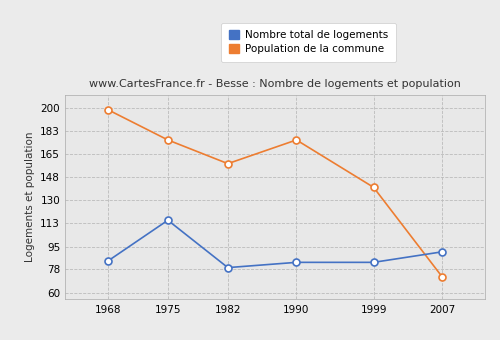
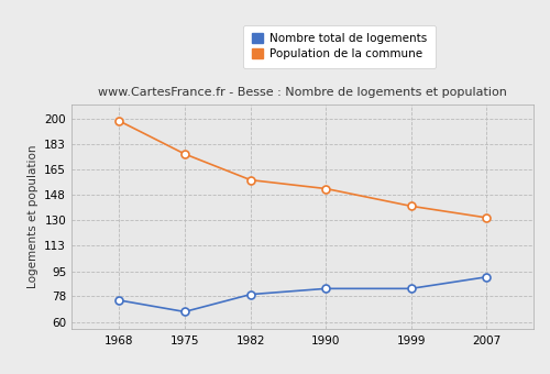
Nombre total de logements/1968: 84 -> 75
Nombre total de logements/1975: 115 -> 67
Population de la commune/1990: 176 -> 152
Population de la commune/2007: 72 -> 132
